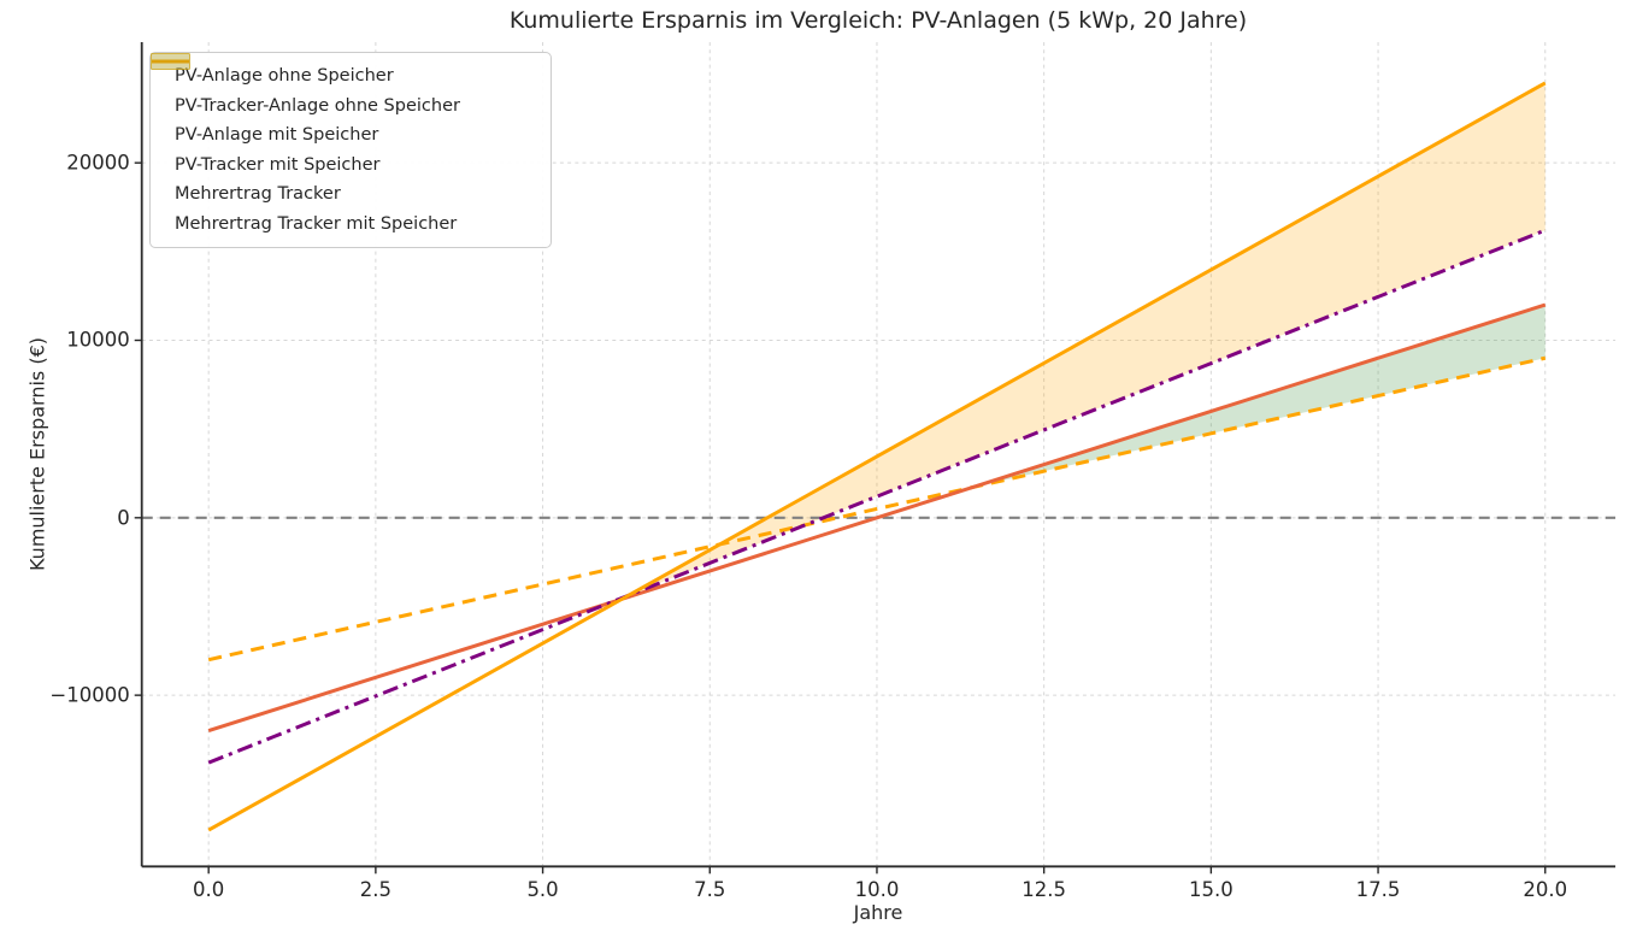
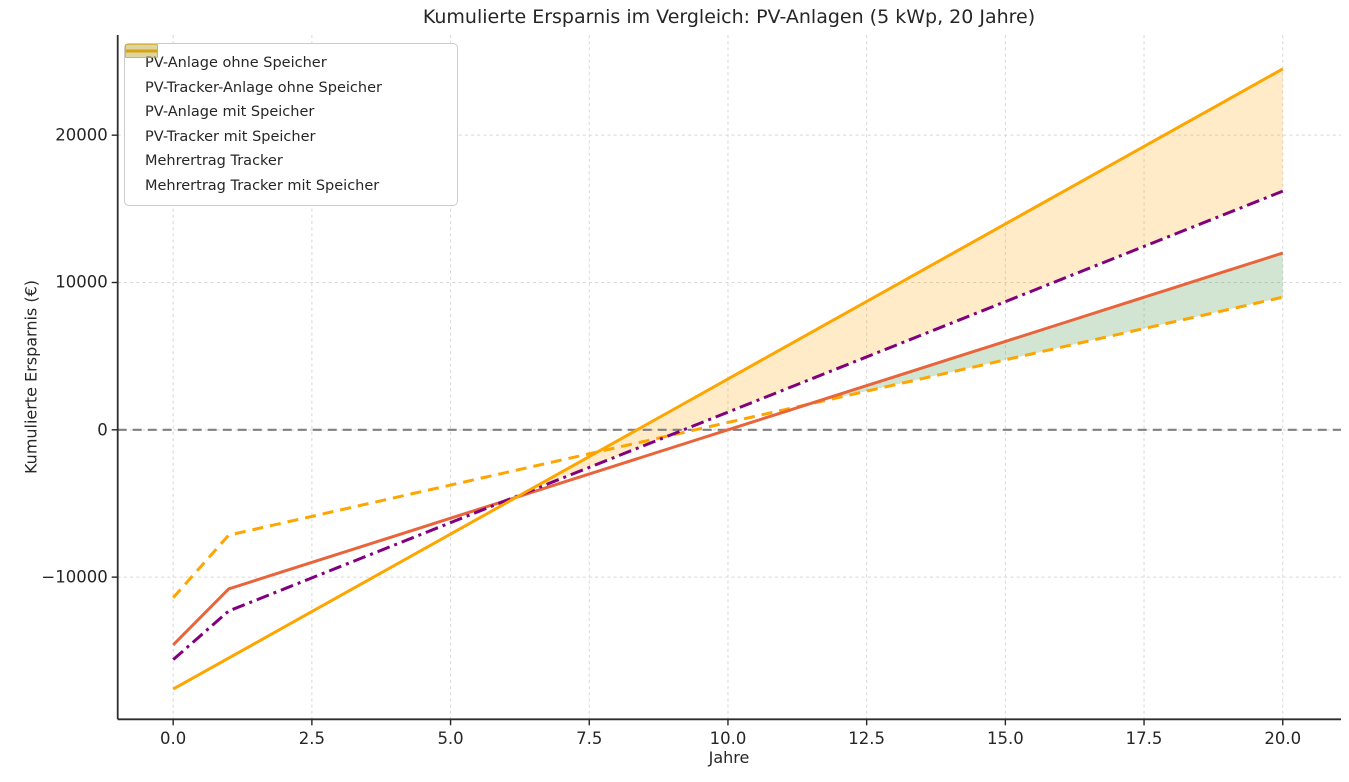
PV-Anlage ohne Speicher/0: -8000 -> -11400
PV-Tracker-Anlage ohne Speicher/0: -12000 -> -14600
PV-Anlage mit Speicher/0: -13800 -> -15600
